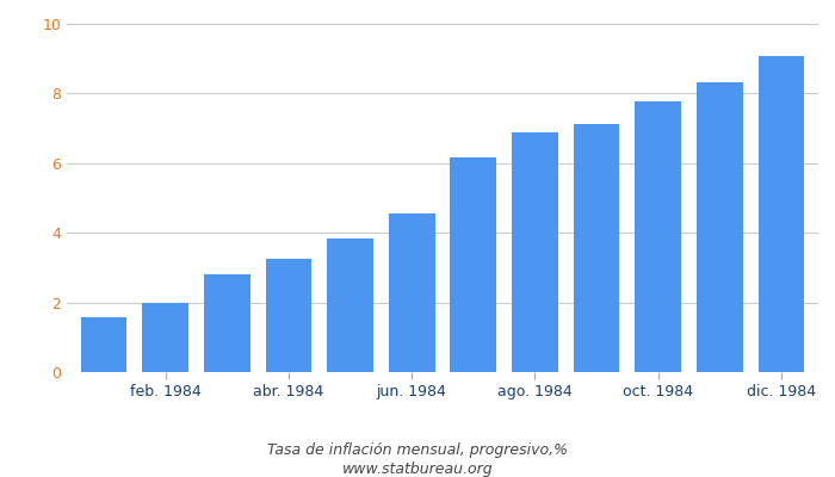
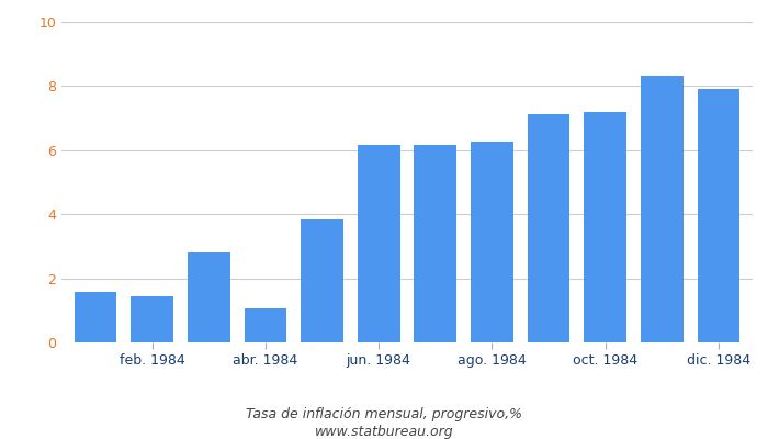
feb. 1984: 1.97 -> 1.45
abr. 1984: 3.24 -> 1.05
jun. 1984: 4.55 -> 6.15
ago. 1984: 6.90 -> 6.25
oct. 1984: 7.78 -> 7.20
dic. 1984: 9.06 -> 7.90
